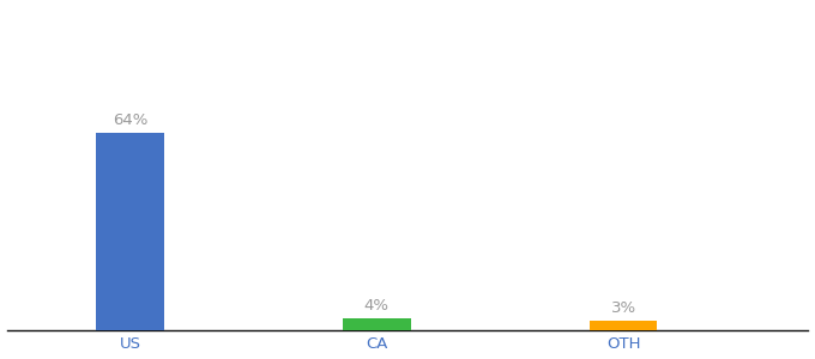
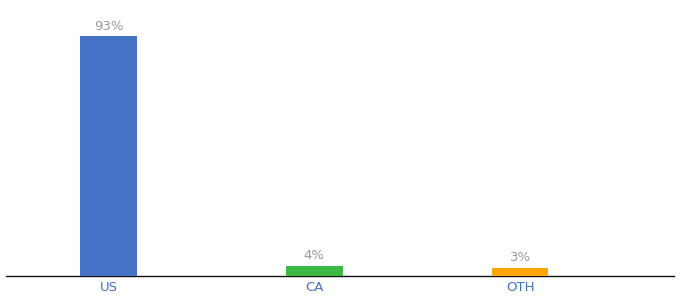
US: 64% -> 93%
